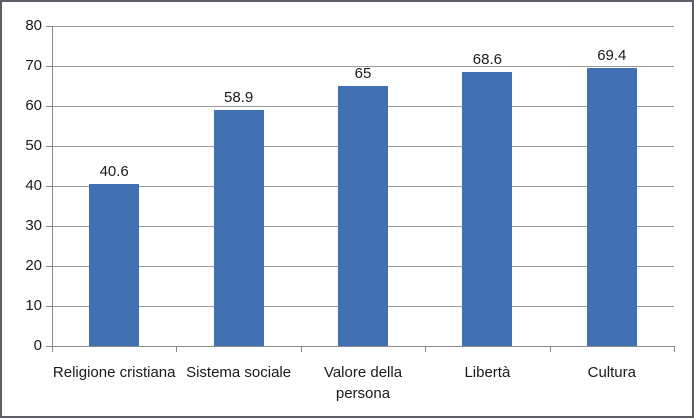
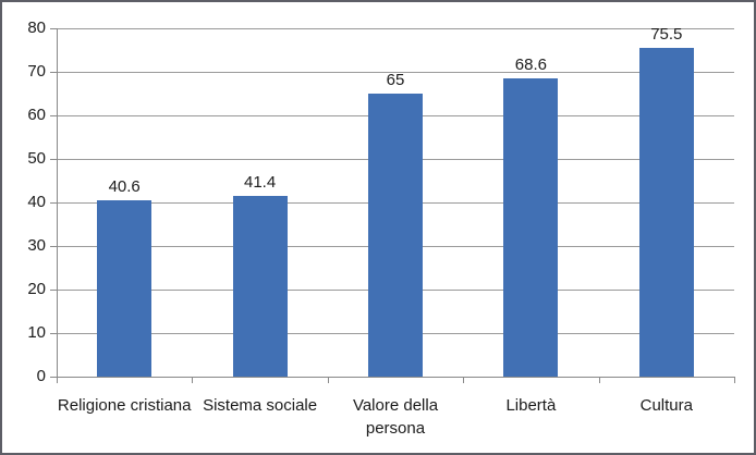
Sistema sociale: 58.9 -> 41.4
Cultura: 69.4 -> 75.5
